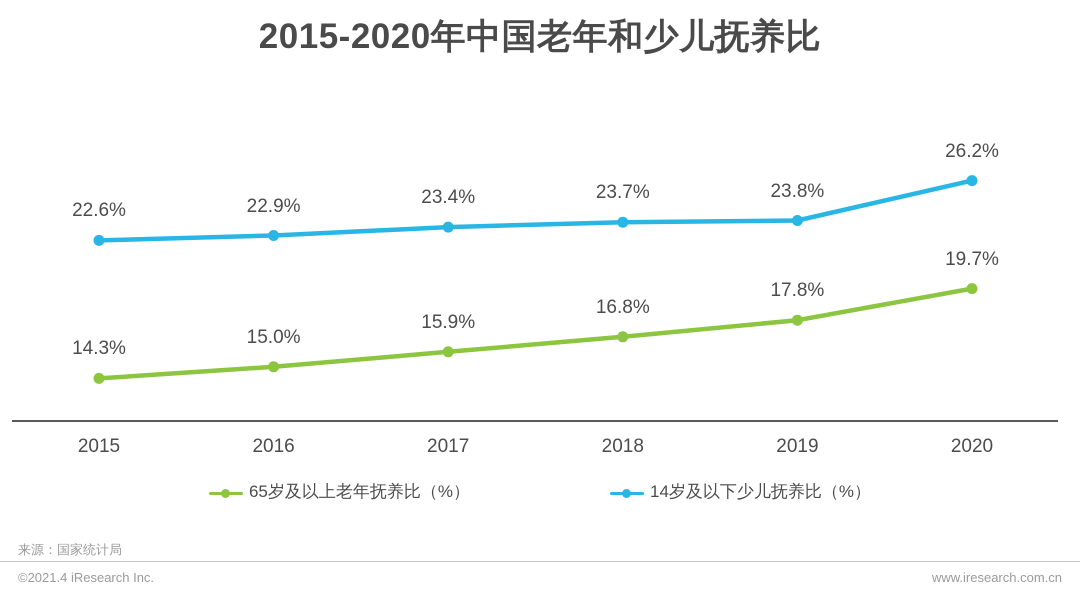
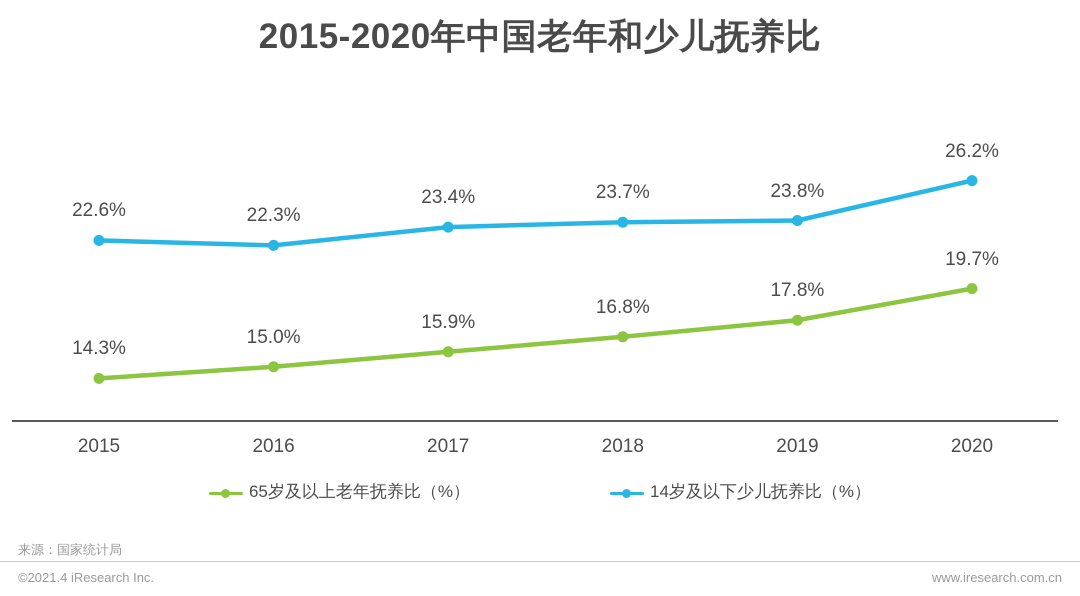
14岁及以下少儿抚养比（%）/2016: 22.9% -> 22.3%
